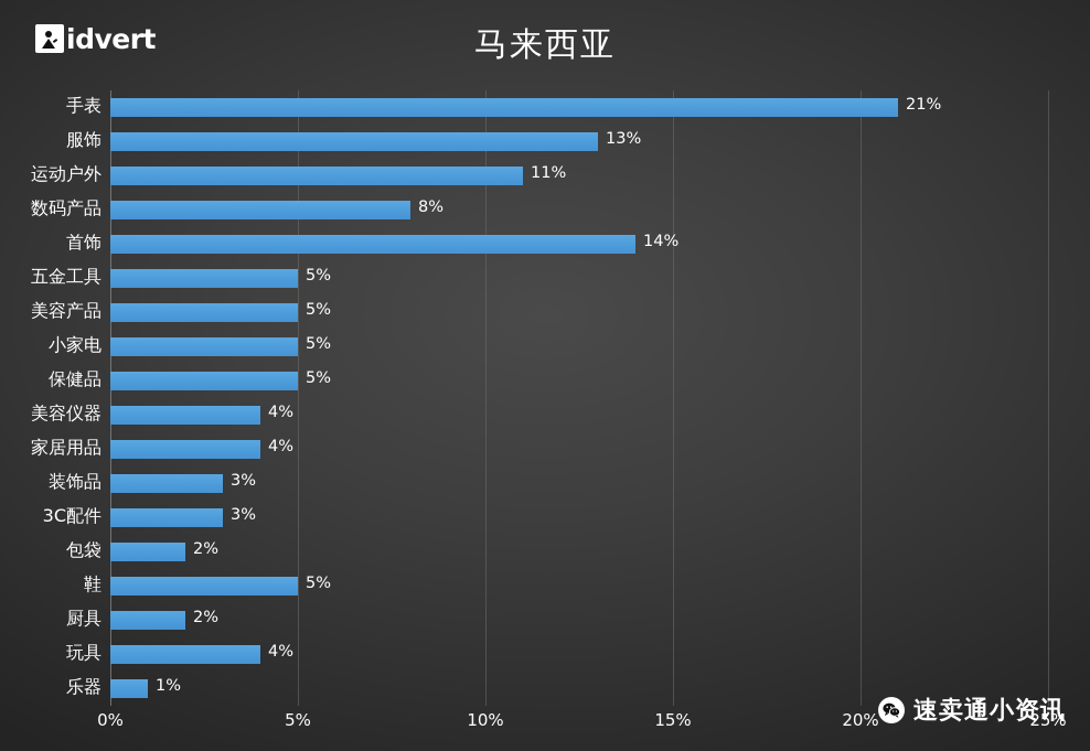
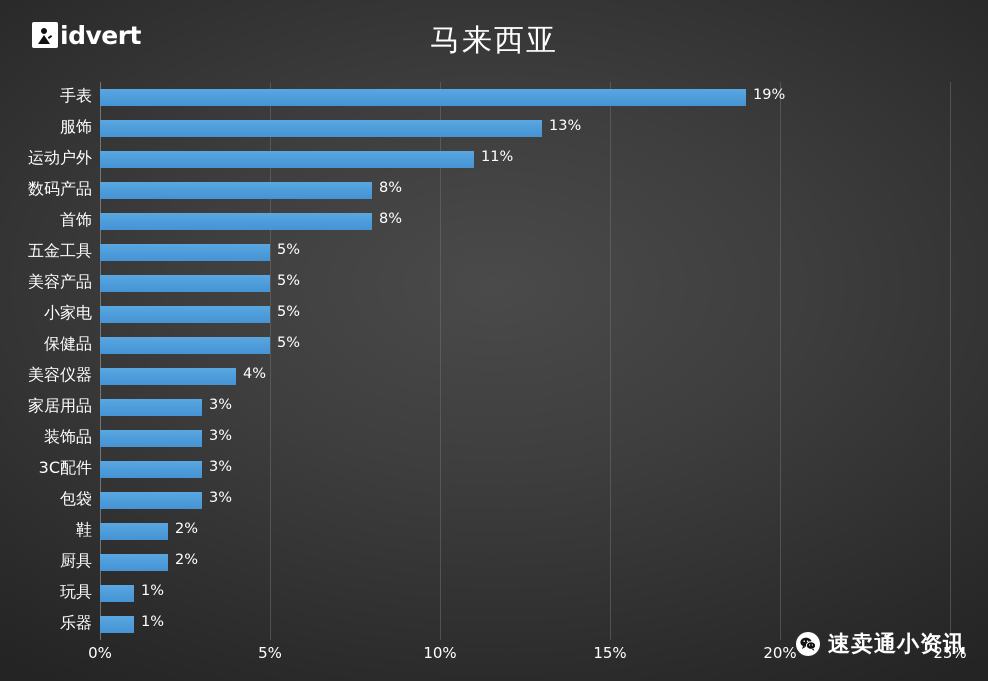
手表: 21% -> 19%
首饰: 14% -> 8%
家居用品: 4% -> 3%
包袋: 2% -> 3%
鞋: 5% -> 2%
玩具: 4% -> 1%
